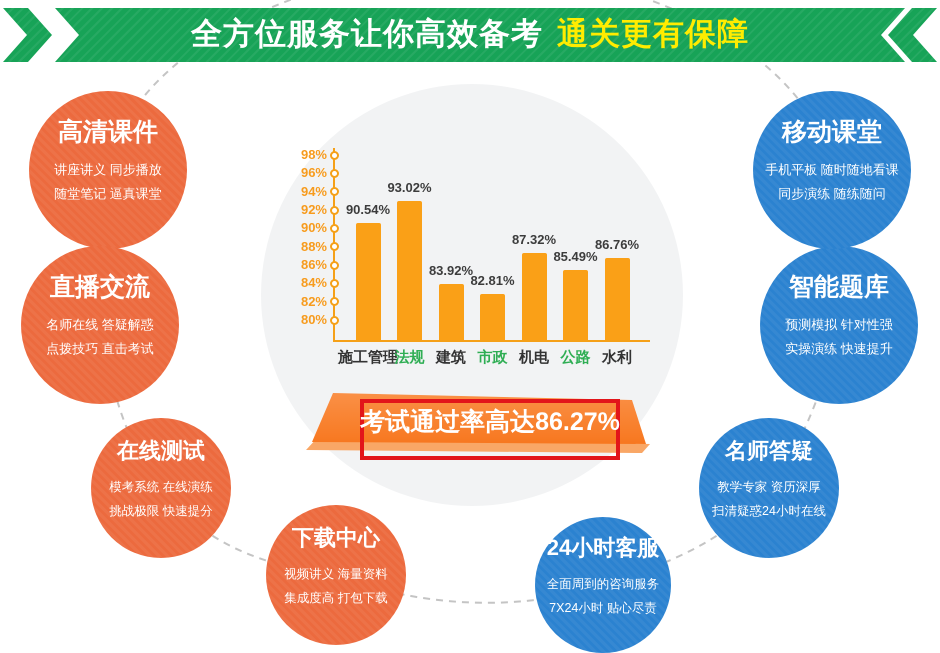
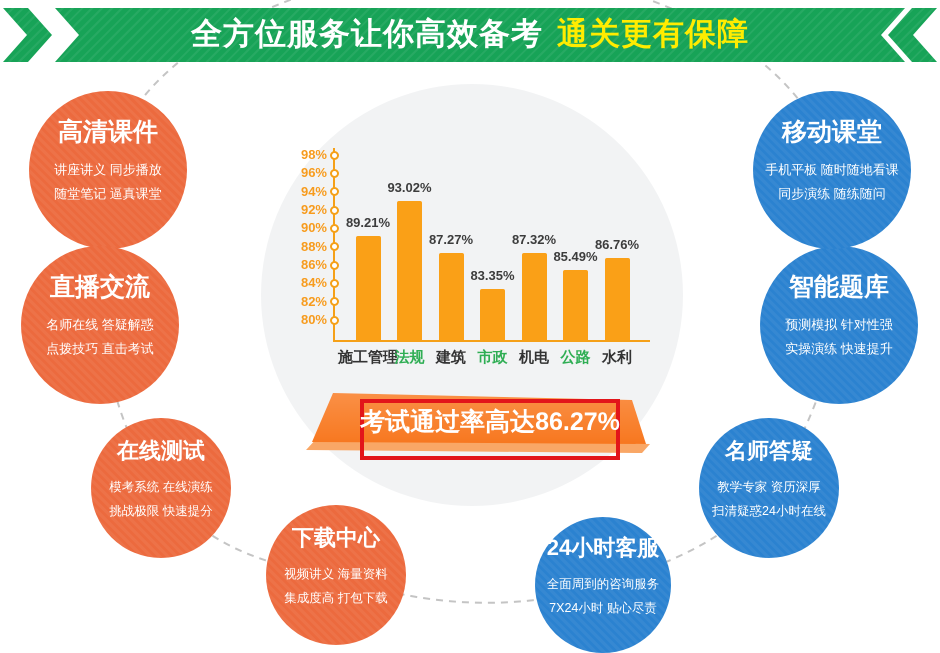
施工管理: 90.54% -> 89.21%
建筑: 83.92% -> 87.27%
市政: 82.81% -> 83.35%
